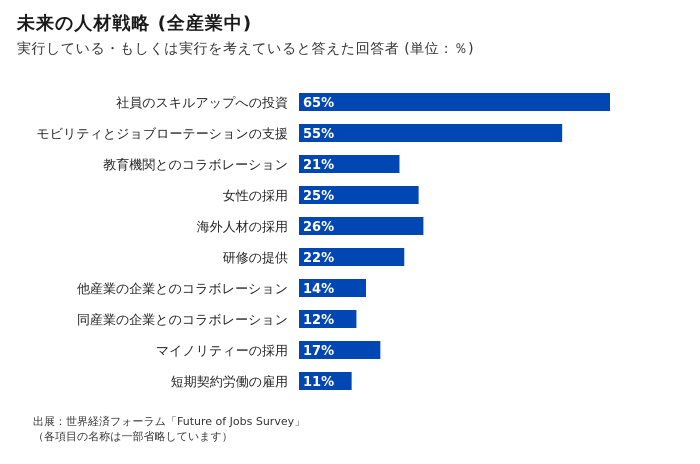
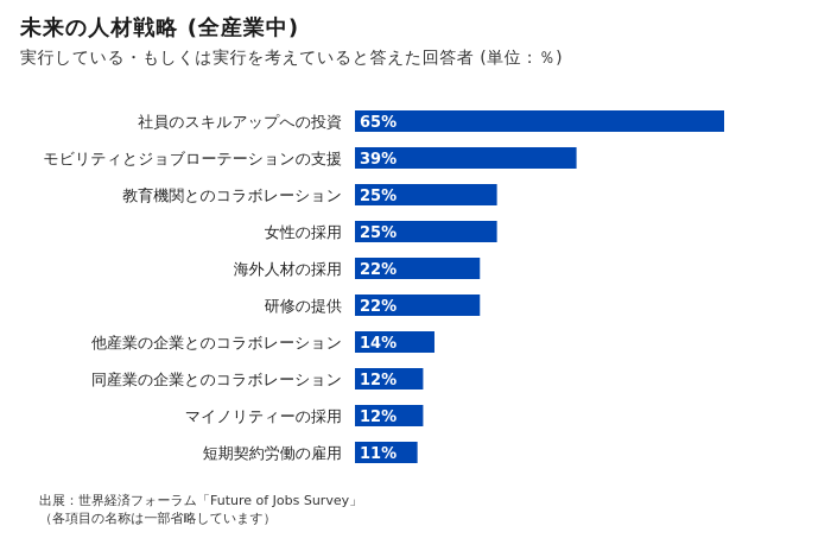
モビリティとジョブローテーションの支援: 55% -> 39%
教育機関とのコラボレーション: 21% -> 25%
海外人材の採用: 26% -> 22%
マイノリティーの採用: 17% -> 12%
